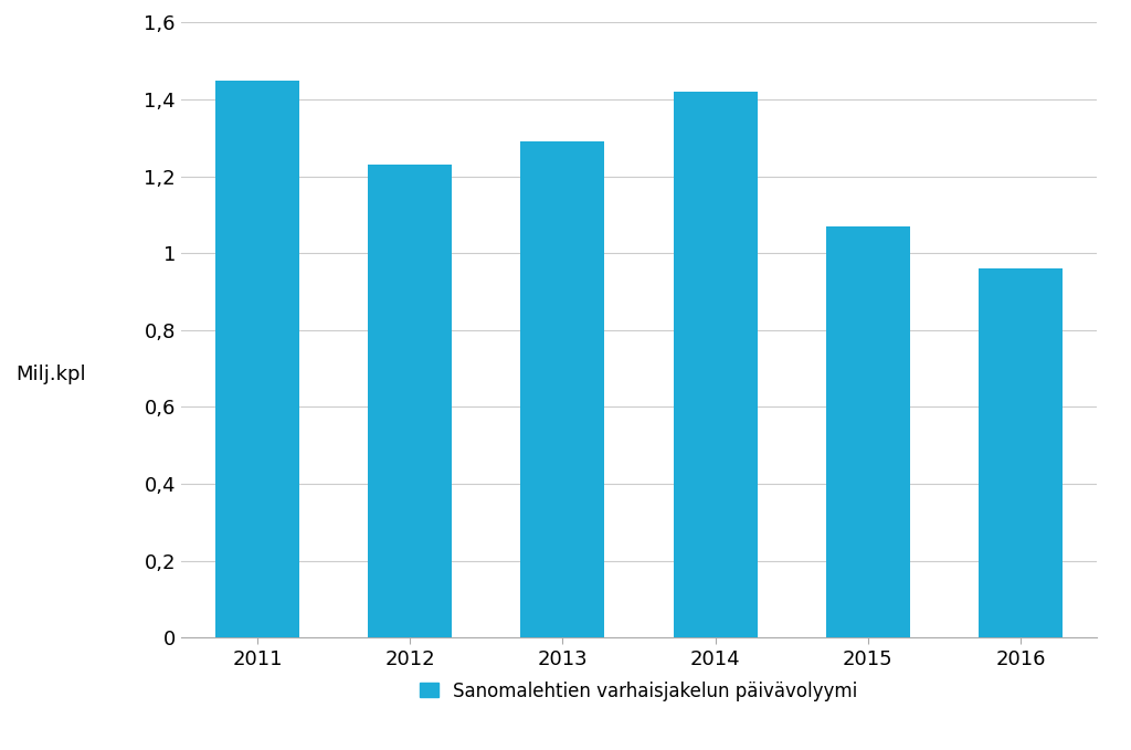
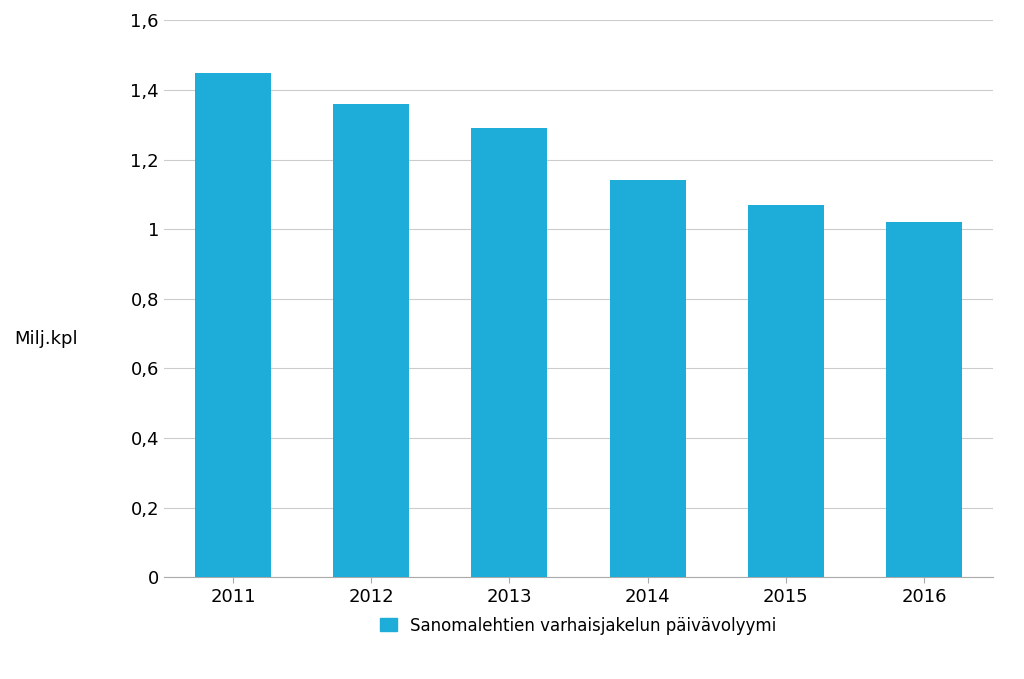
2012: 1,23 -> 1,36
2014: 1,42 -> 1,14
2016: 0,96 -> 1,02
